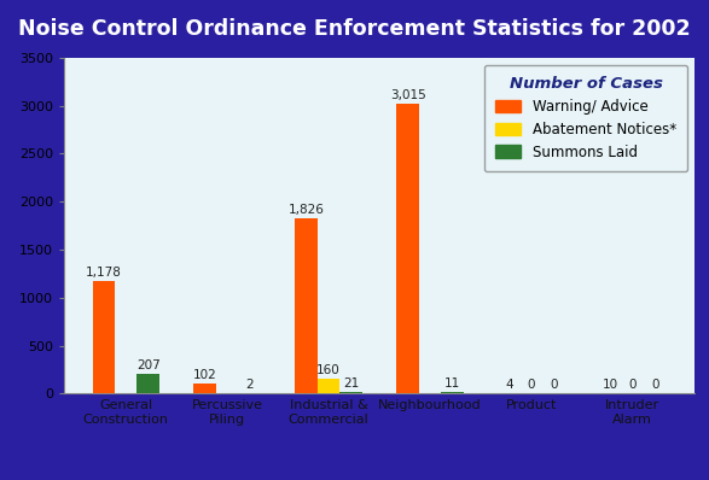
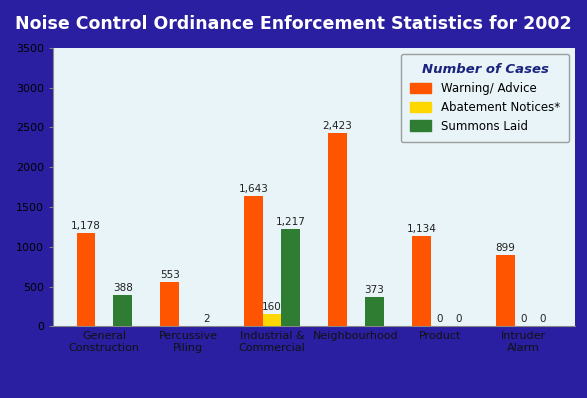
Summons Laid/General Construction: 207 -> 388
Warning/ Advice/Percussive Piling: 102 -> 553
Warning/ Advice/Industrial & Commercial: 1,826 -> 1,643
Summons Laid/Industrial & Commercial: 21 -> 1,217
Warning/ Advice/Neighbourhood: 3,015 -> 2,423
Summons Laid/Neighbourhood: 11 -> 373
Warning/ Advice/Product: 4 -> 1,134
Warning/ Advice/Intruder Alarm: 10 -> 899
